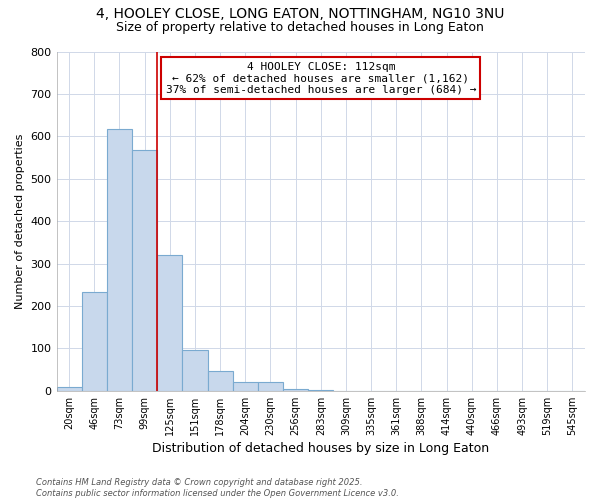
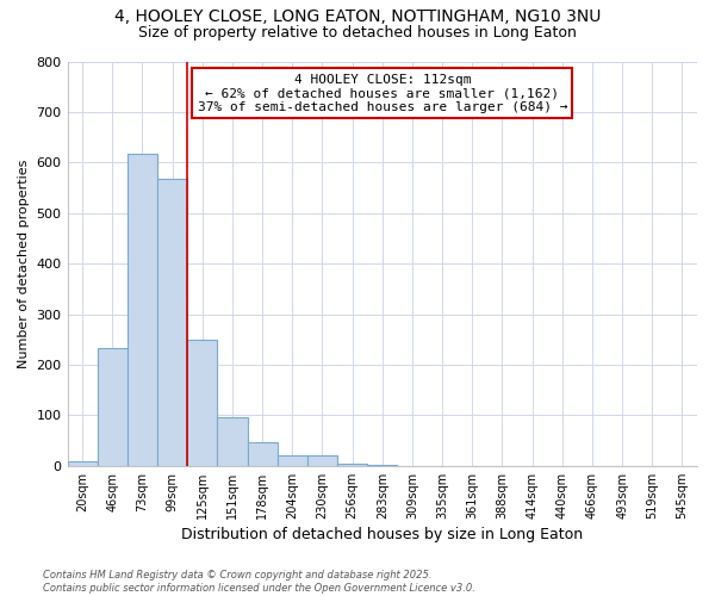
125sqm: 320 -> 250
